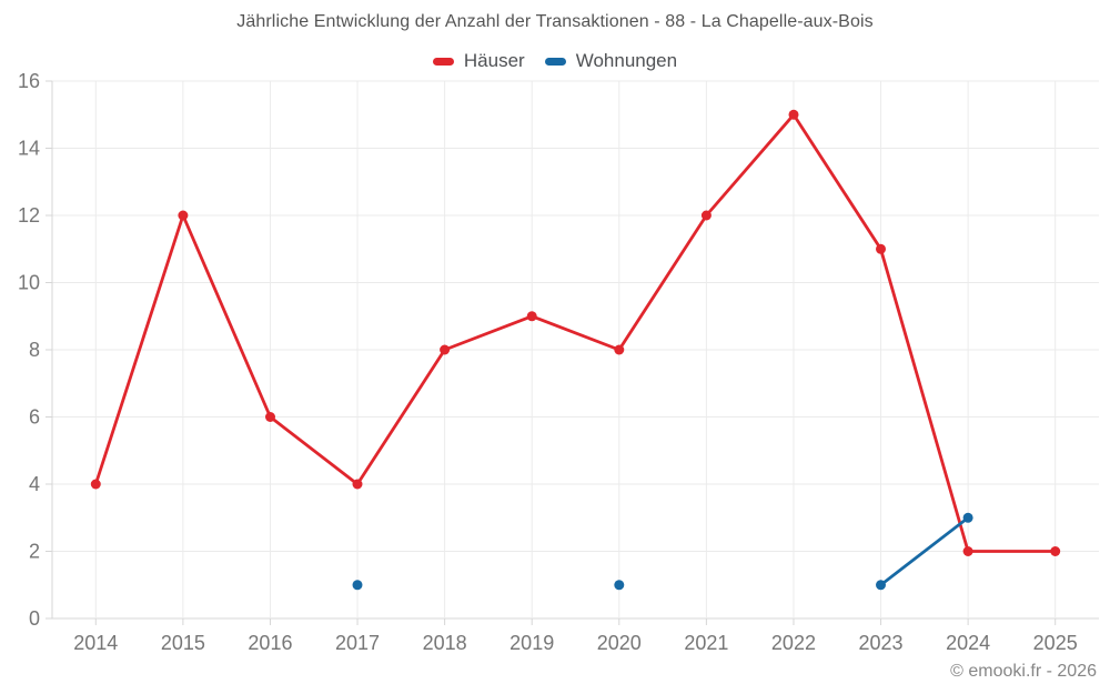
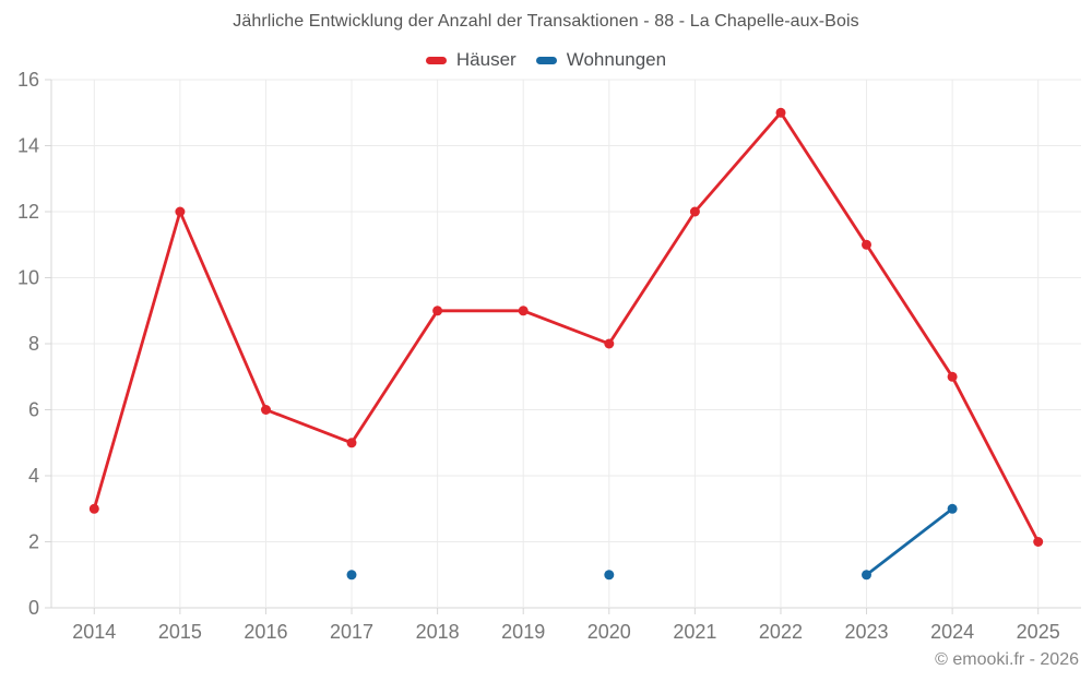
Häuser/2014: 4 -> 3
Häuser/2017: 4 -> 5
Häuser/2018: 8 -> 9
Häuser/2024: 2 -> 7
